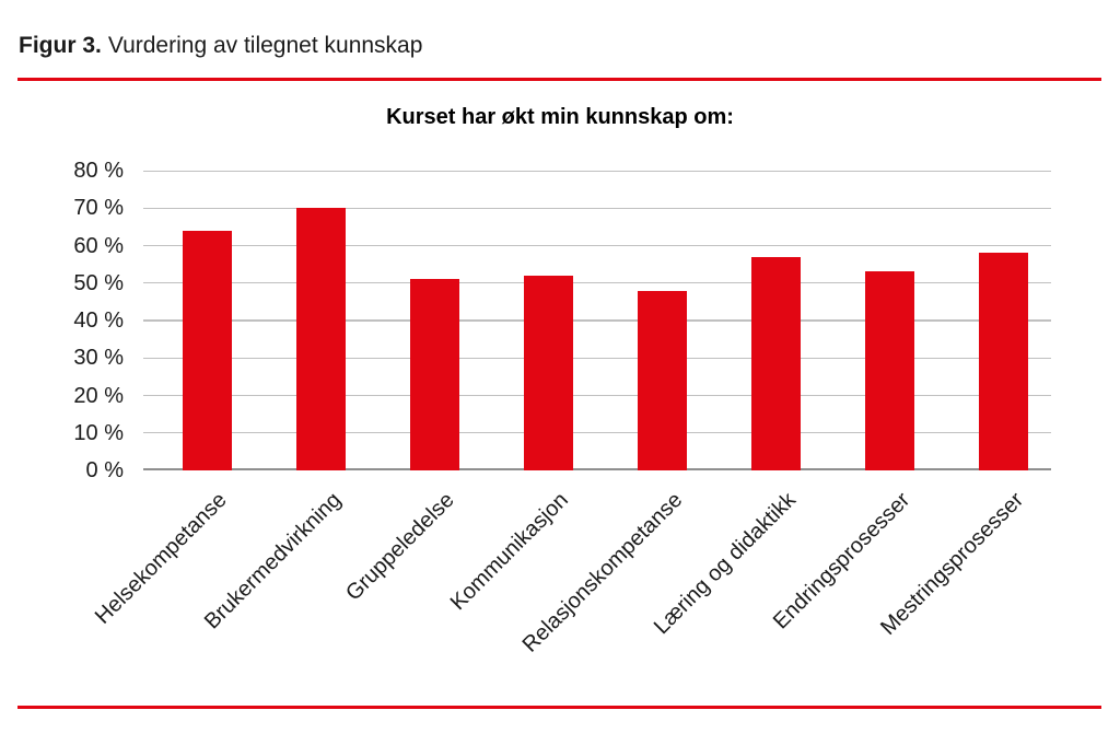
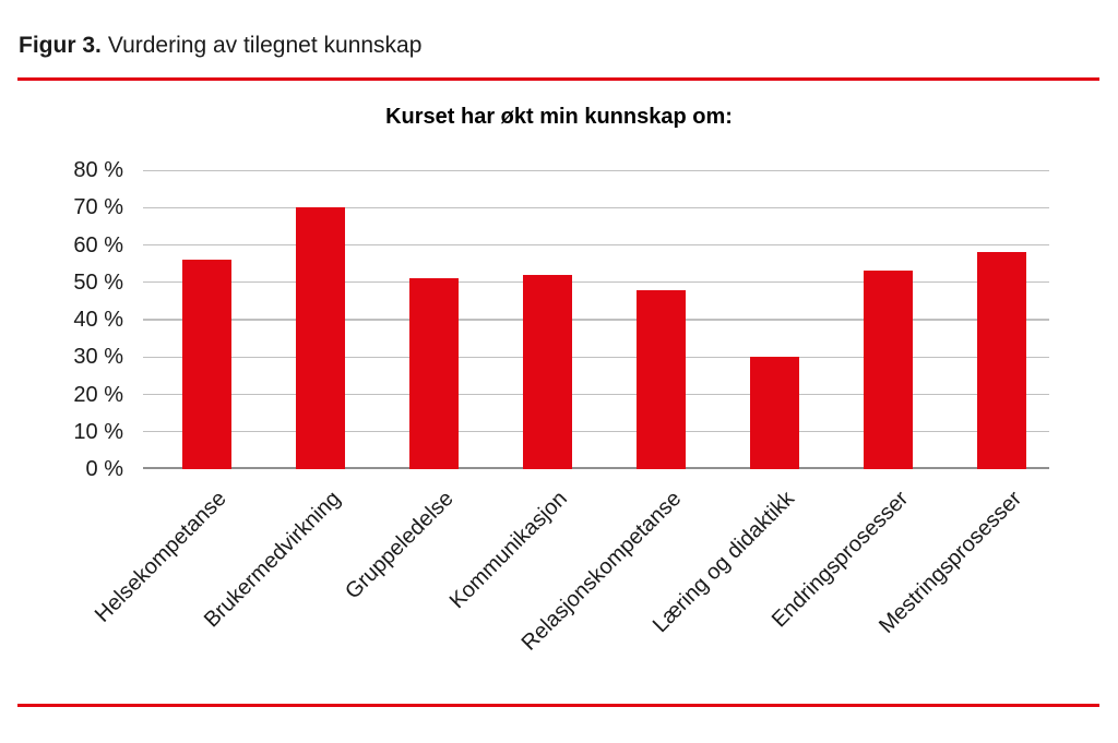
Helsekompetanse: 64% -> 56%
Læring og didaktikk: 57% -> 30%
